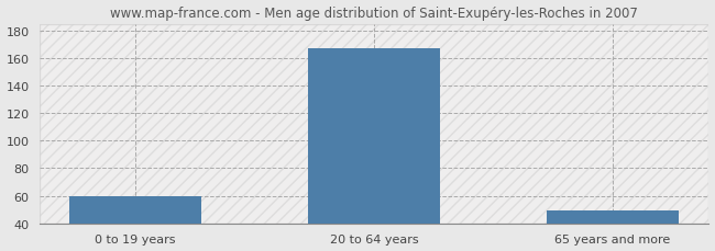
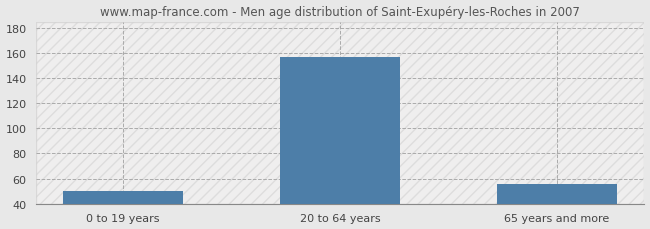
0 to 19 years: 60 -> 50
20 to 64 years: 167 -> 157
65 years and more: 49 -> 56
